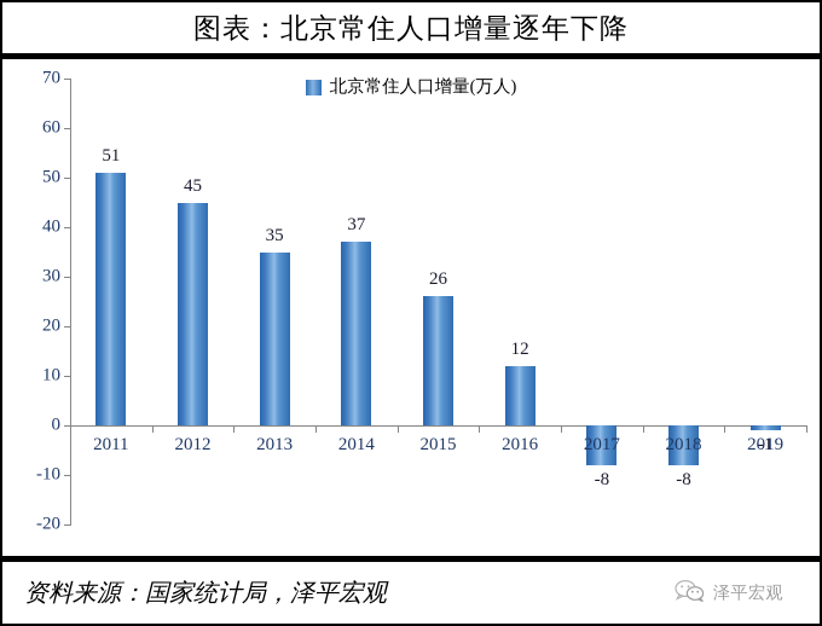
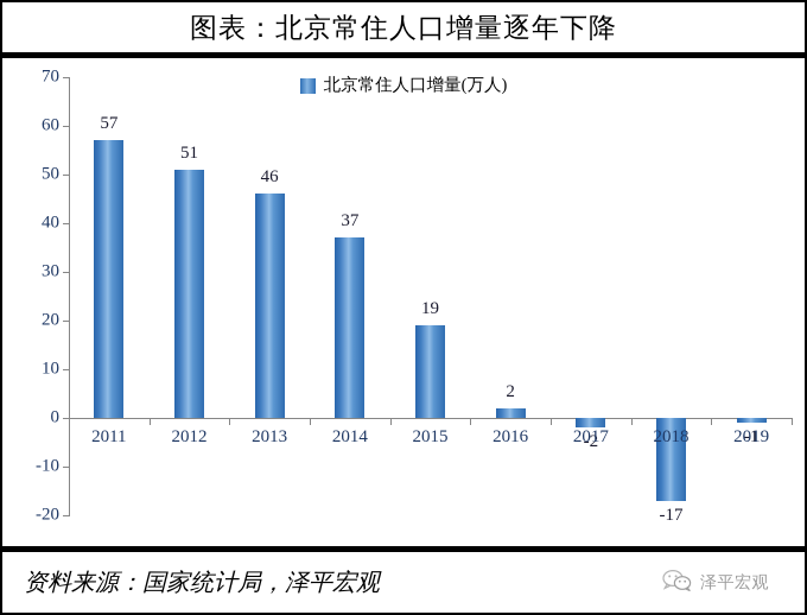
2011: 51 -> 57
2012: 45 -> 51
2013: 35 -> 46
2015: 26 -> 19
2016: 12 -> 2
2017: -8 -> -2
2018: -8 -> -17
